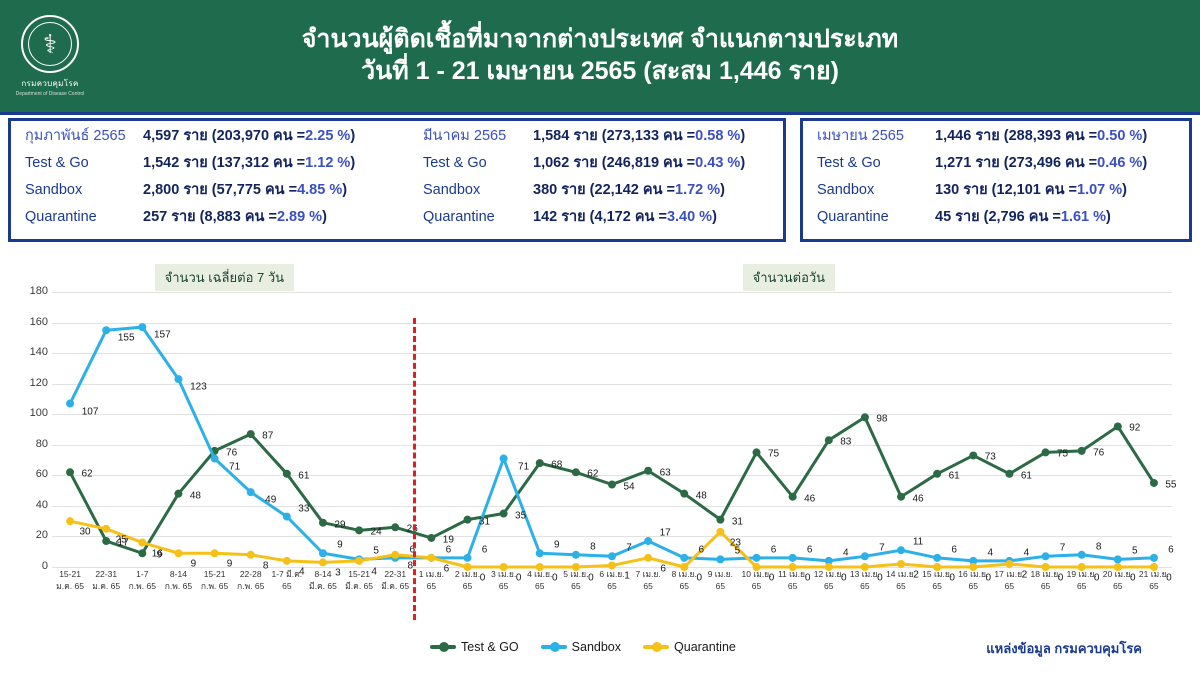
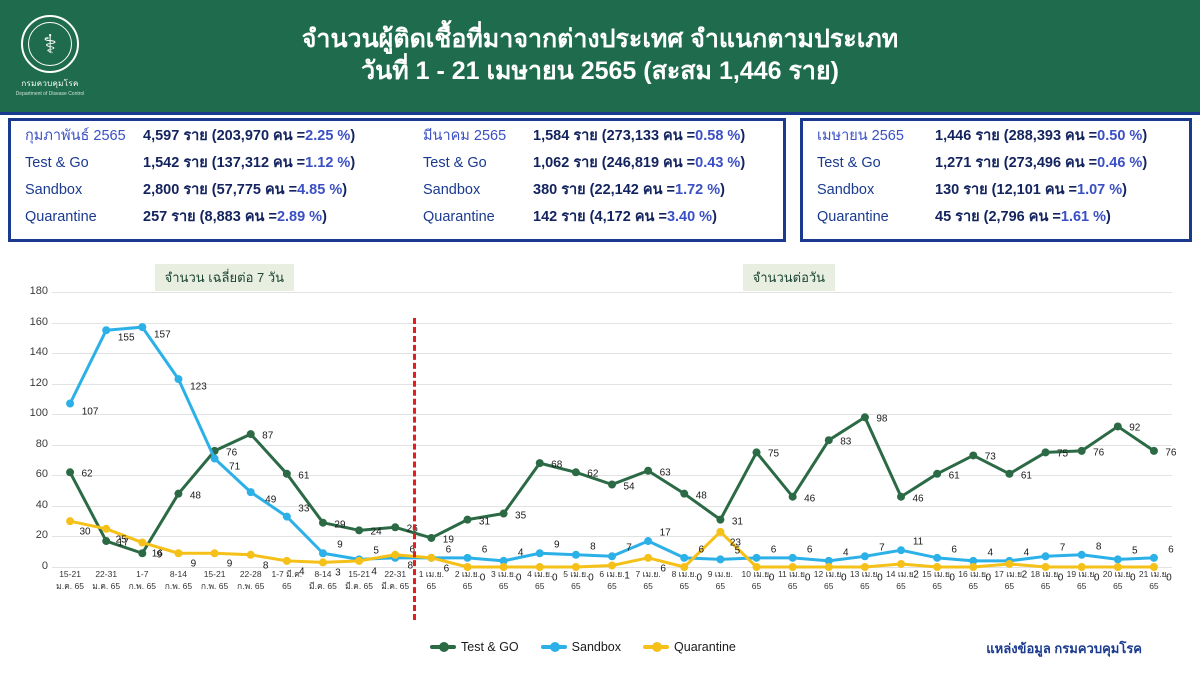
Sandbox/3 เม.ย. 65: 71 -> 4
Test & GO/21 เม.ย. 65: 55 -> 76
